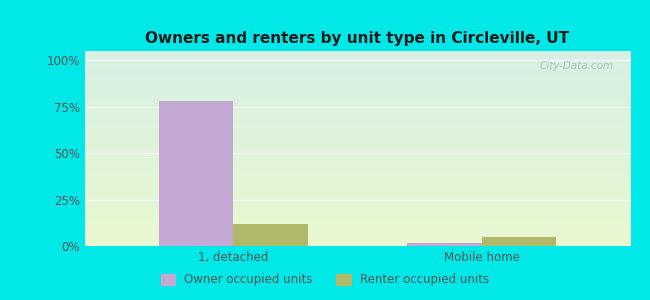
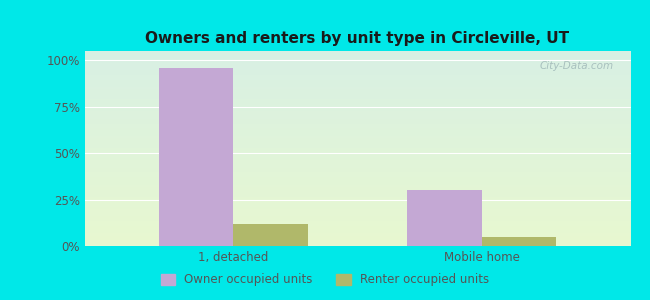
Owner occupied units/1, detached: 78% -> 96%
Owner occupied units/Mobile home: 2% -> 30%
